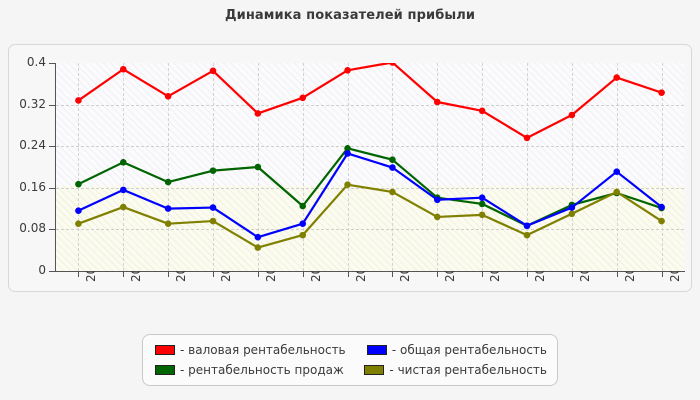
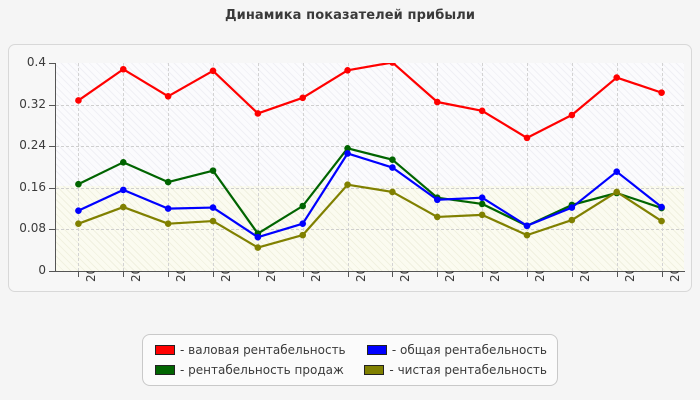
рентабельность продаж/2015: 0.20 -> 0.07
чистая рентабельность/2022: 0.11 -> 0.10
